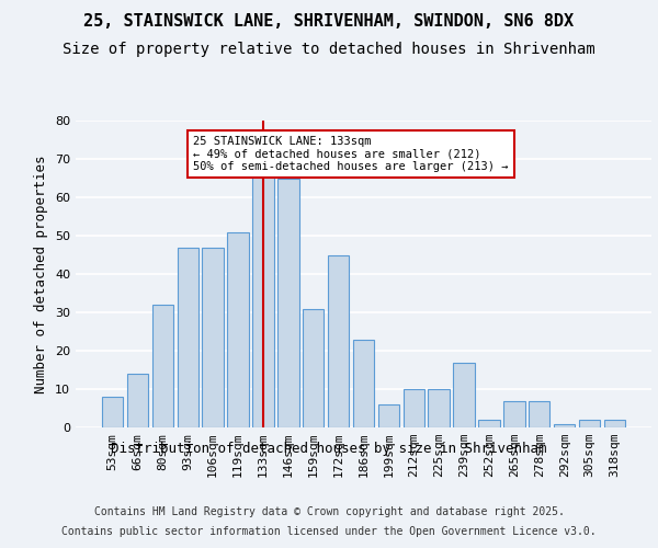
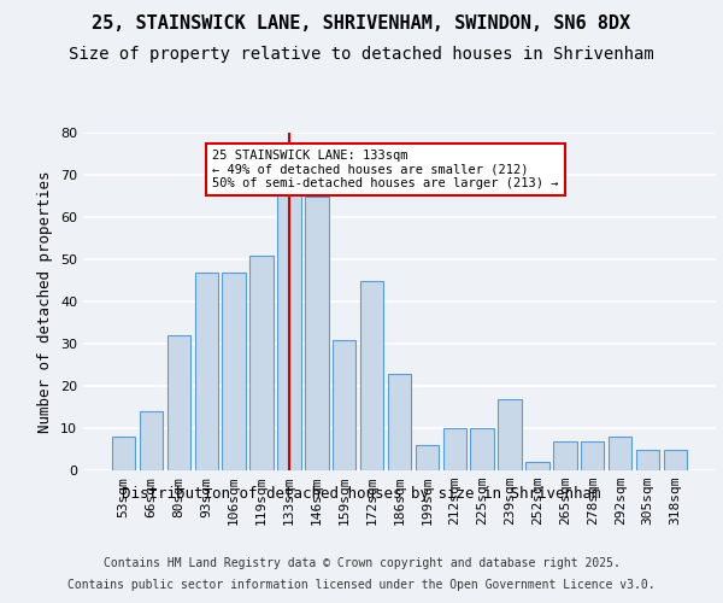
292sqm: 1 -> 8
305sqm: 2 -> 5
318sqm: 2 -> 5
